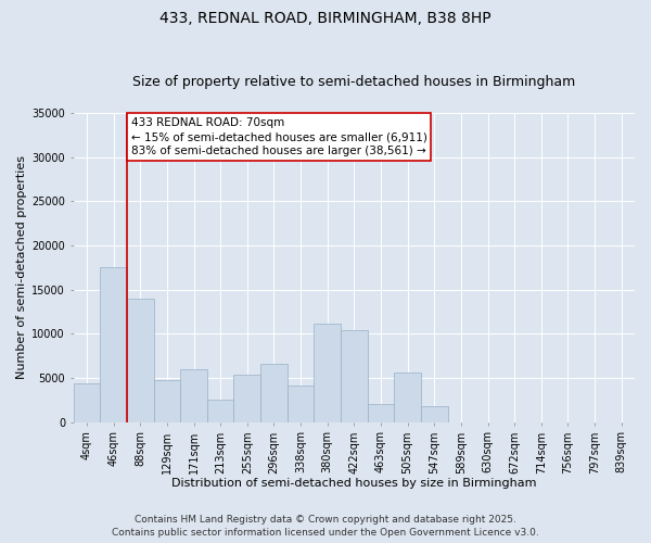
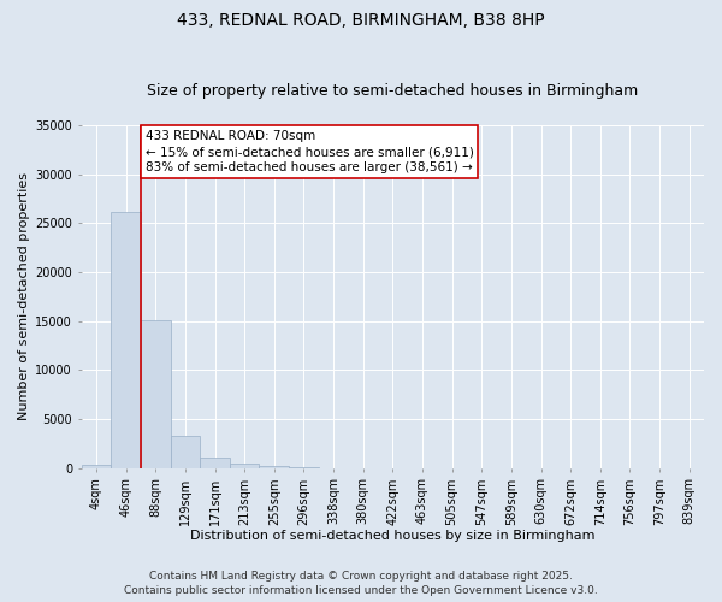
4sqm: 4400 -> 400
46sqm: 17600 -> 26100
88sqm: 14000 -> 15100
129sqm: 4800 -> 3300
171sqm: 6000 -> 1000
213sqm: 2600 -> 400
255sqm: 5400 -> 200
296sqm: 6600 -> 0
338sqm: 4200 -> 0
380sqm: 11200 -> 0
422sqm: 10400 -> 0
463sqm: 2000 -> 0
505sqm: 5600 -> 0
547sqm: 1800 -> 0
